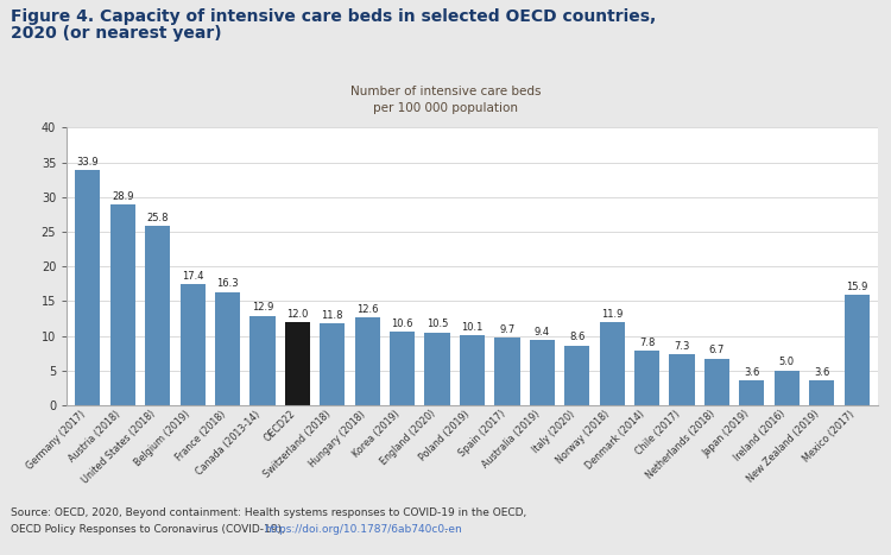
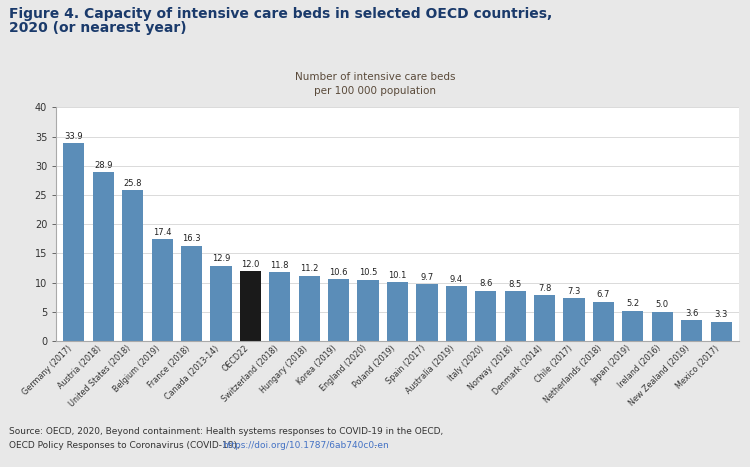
Hungary (2018): 12.6 -> 11.2
Norway (2018): 11.9 -> 8.5
Japan (2019): 3.6 -> 5.2
Mexico (2017): 15.9 -> 3.3
